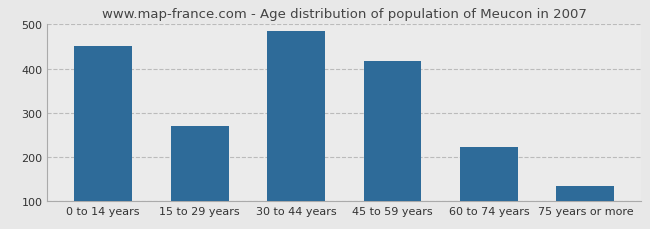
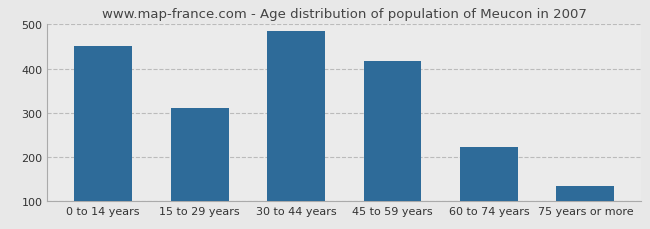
15 to 29 years: 270 -> 311
